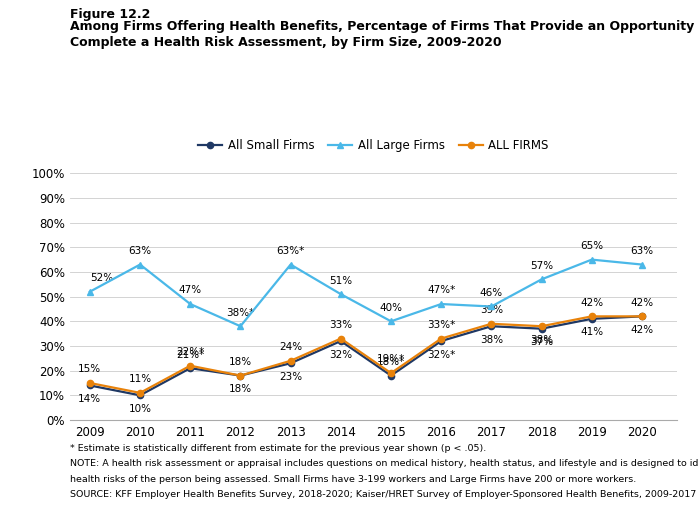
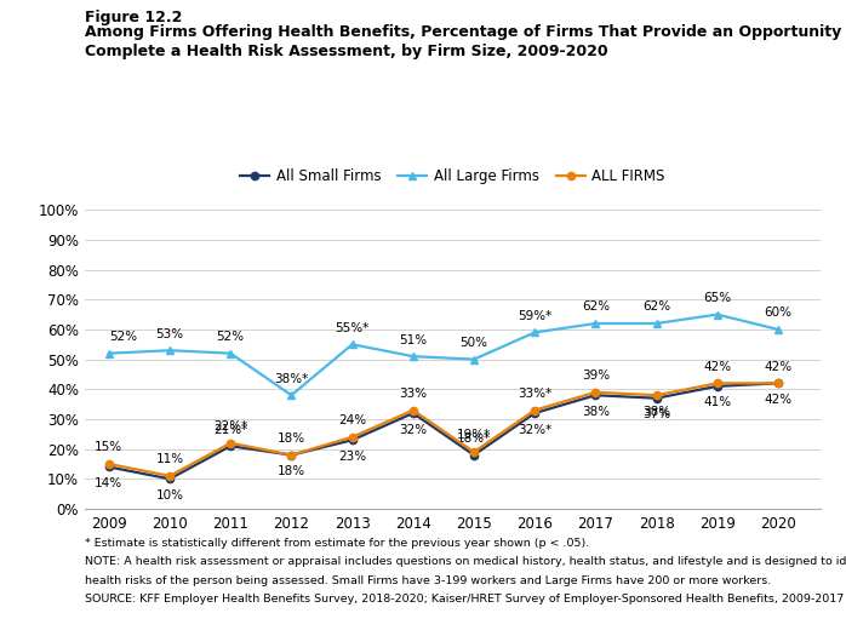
All Large Firms/2010: 63% -> 53%
All Large Firms/2011: 47% -> 52%
All Large Firms/2013: 63%* -> 55%*
All Large Firms/2015: 40% -> 50%
All Large Firms/2016: 47%* -> 59%*
All Large Firms/2017: 46% -> 62%
All Large Firms/2018: 57% -> 62%
All Large Firms/2020: 63% -> 60%
